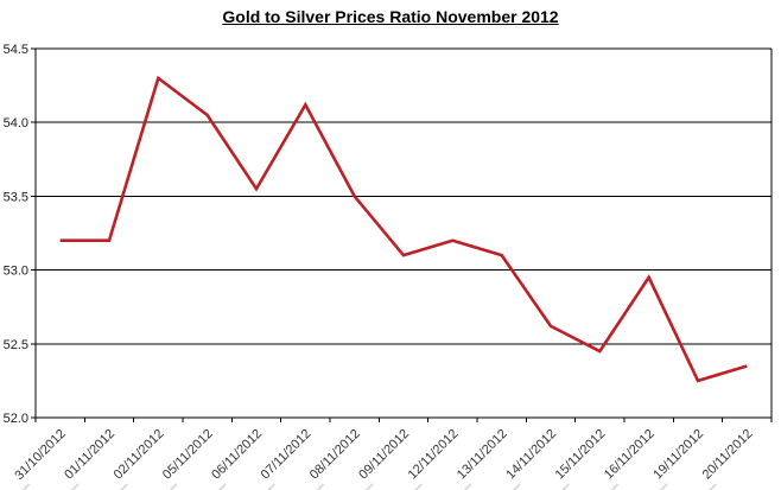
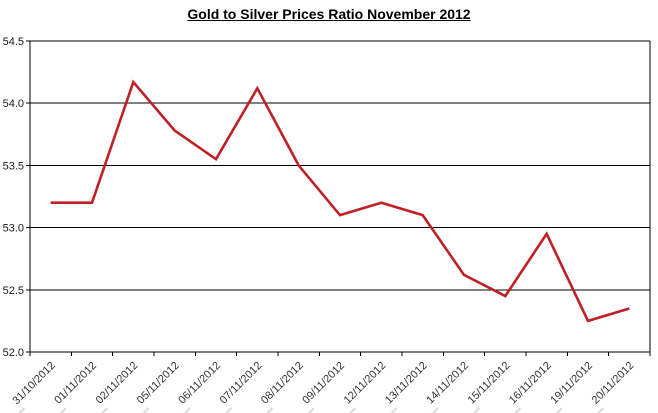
02/11/2012: 54.30 -> 54.17
05/11/2012: 54.05 -> 53.78
